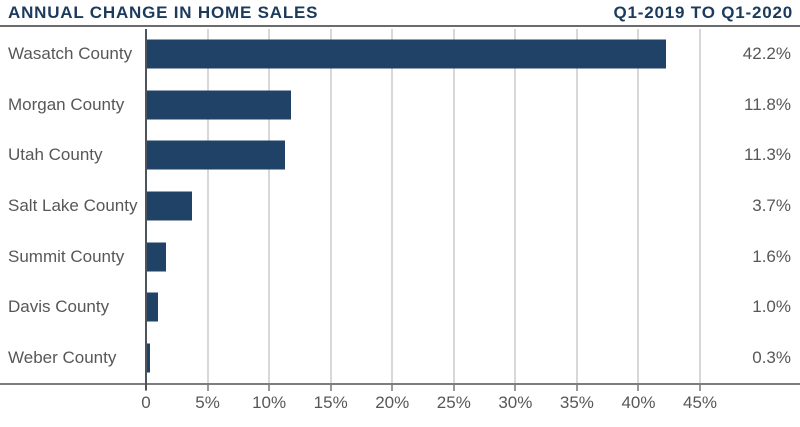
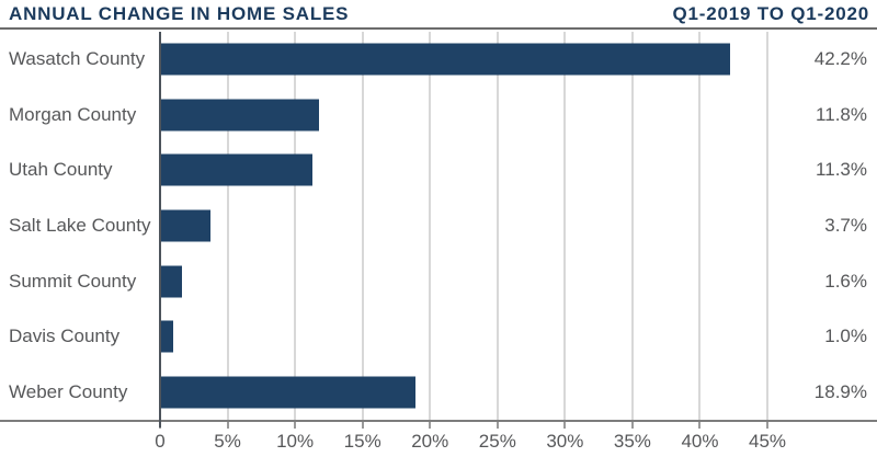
Weber County: 0.3% -> 18.9%
